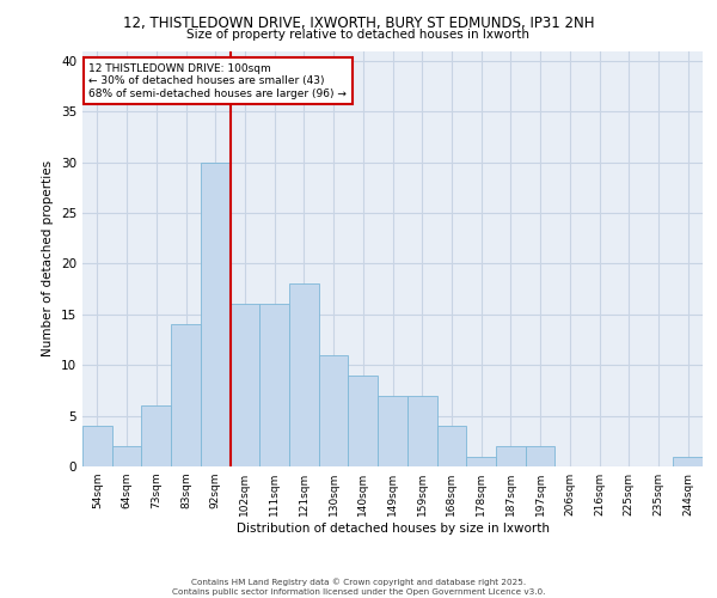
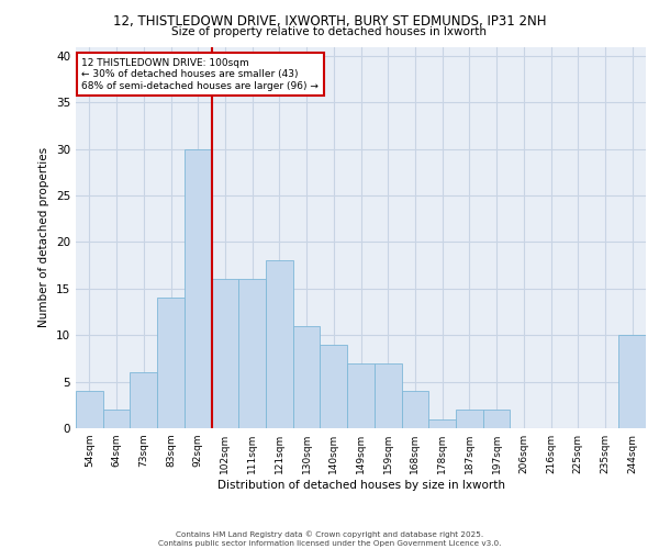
244sqm: 1 -> 10
